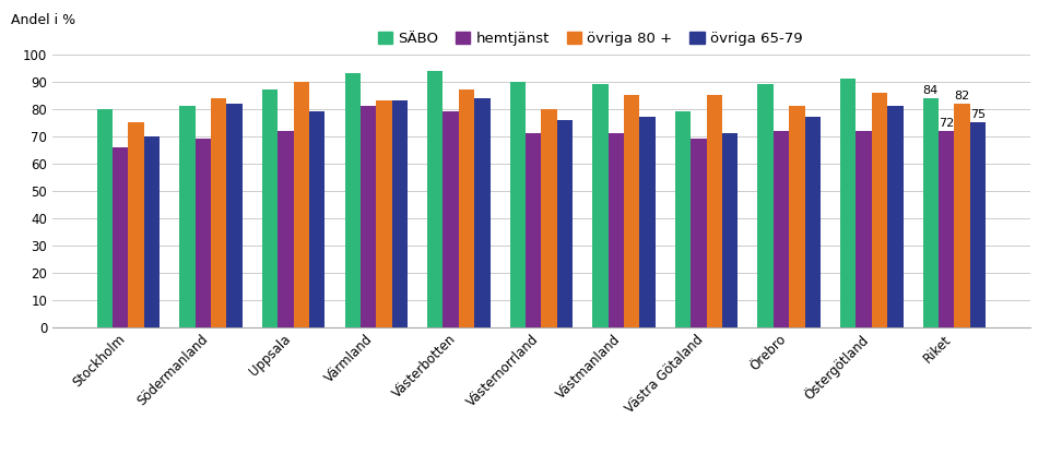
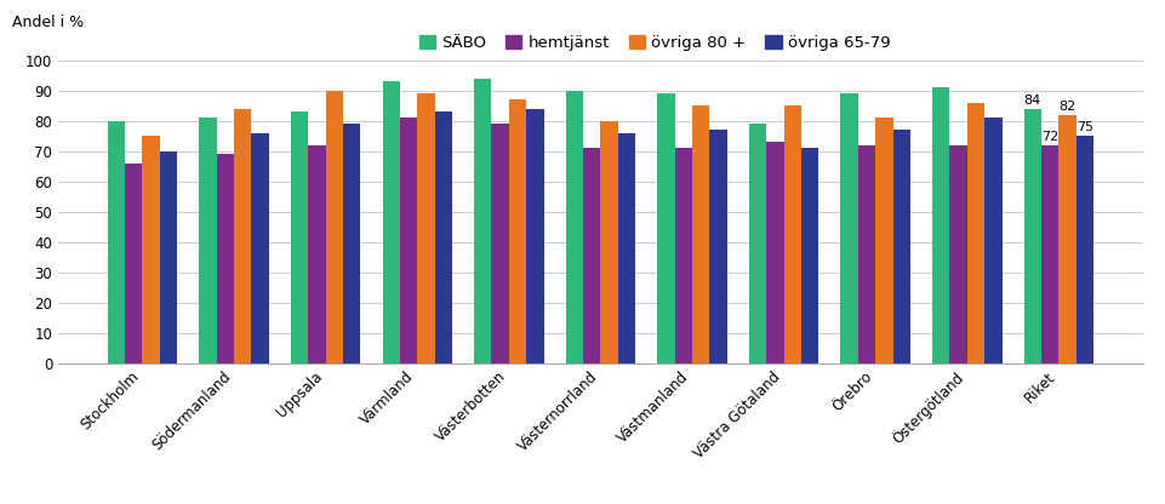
övriga 65-79/Södermanland: 82 -> 76
SÄBO/Uppsala: 87 -> 83
övriga 80 +/Värmland: 83 -> 89
hemtjänst/Västra Götaland: 69 -> 73
